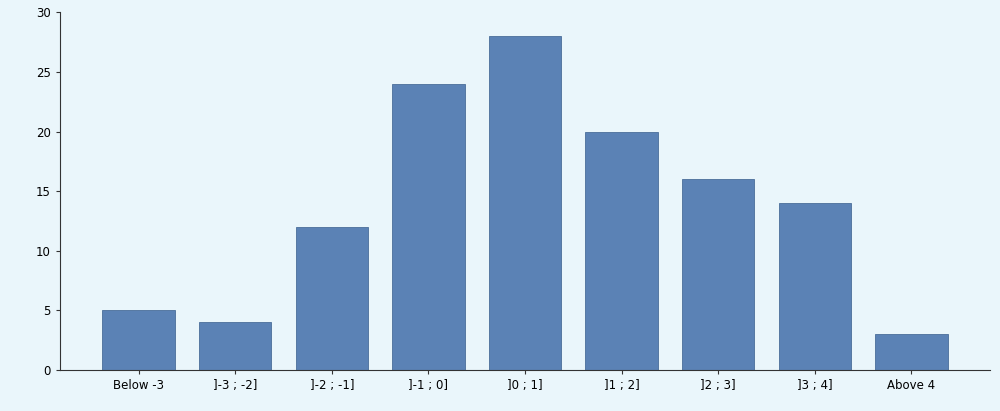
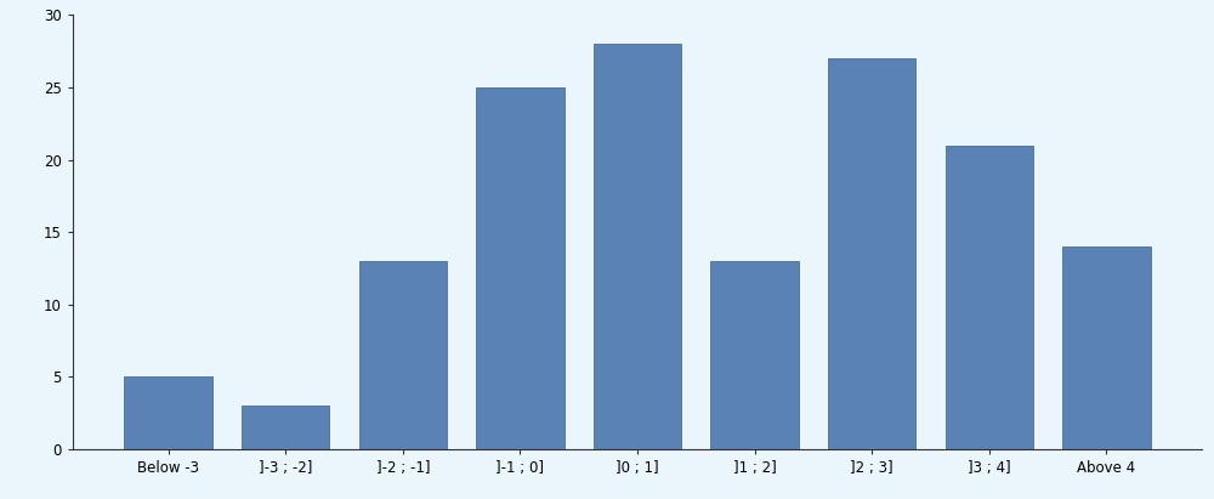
]-3 ; -2]: 4 -> 3
]-2 ; -1]: 12 -> 13
]-1 ; 0]: 24 -> 25
]1 ; 2]: 20 -> 13
]2 ; 3]: 16 -> 27
]3 ; 4]: 14 -> 21
Above 4: 3 -> 14
